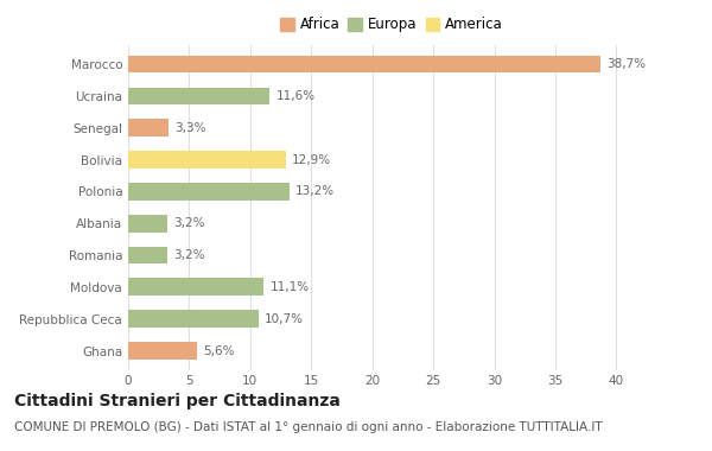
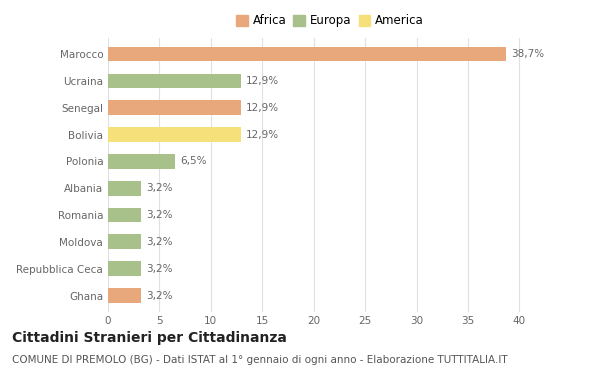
Ucraina: 11,6% -> 12,9%
Senegal: 3,3% -> 12,9%
Polonia: 13,2% -> 6,5%
Moldova: 11,1% -> 3,2%
Repubblica Ceca: 10,7% -> 3,2%
Ghana: 5,6% -> 3,2%
